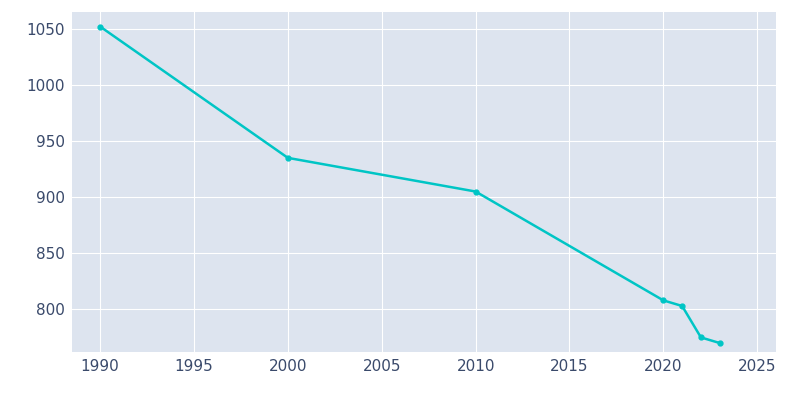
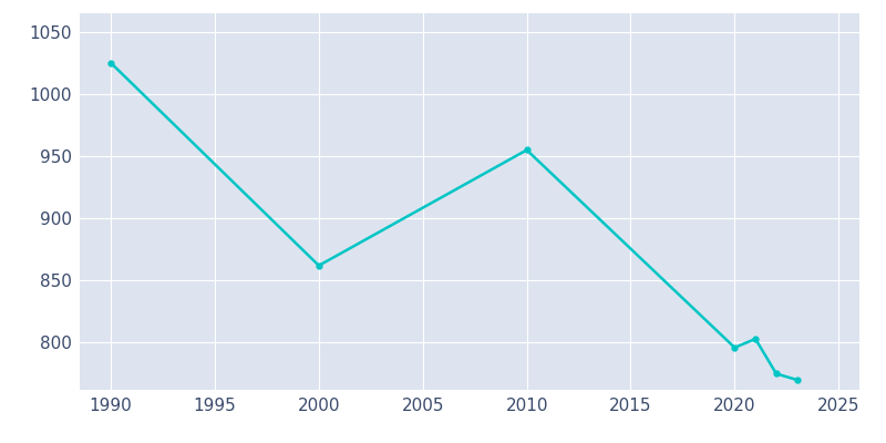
1990: 1052 -> 1025
2000: 935 -> 862
2010: 905 -> 955
2020: 808 -> 796
